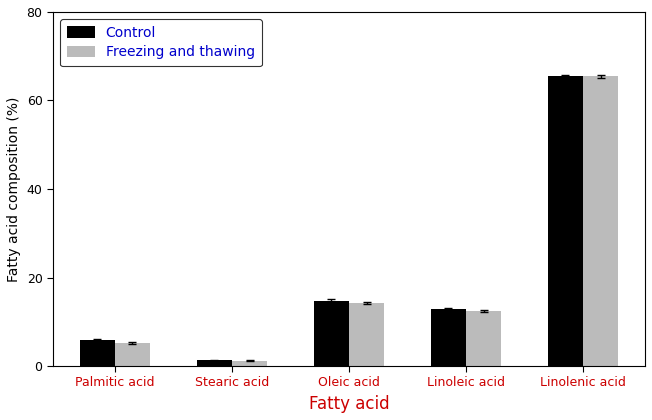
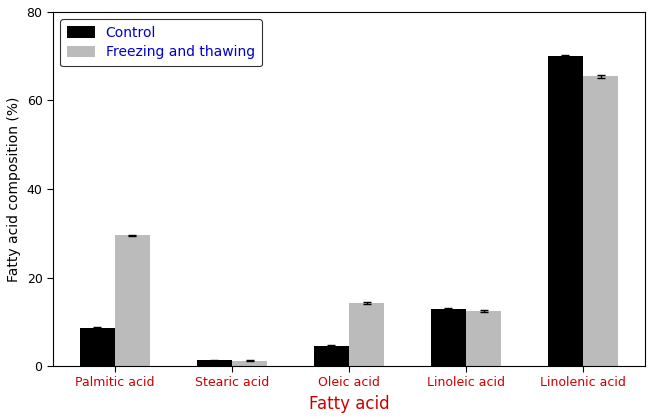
Control/Palmitic acid: 5.8 -> 8.5
Freezing and thawing/Palmitic acid: 5.3 -> 29.5
Control/Oleic acid: 14.8 -> 4.5
Control/Linolenic acid: 65.5 -> 70.0
